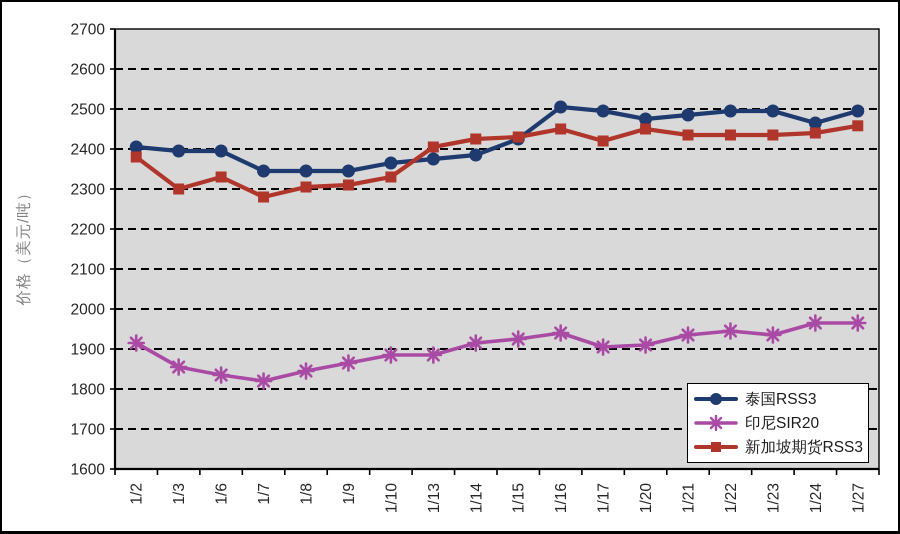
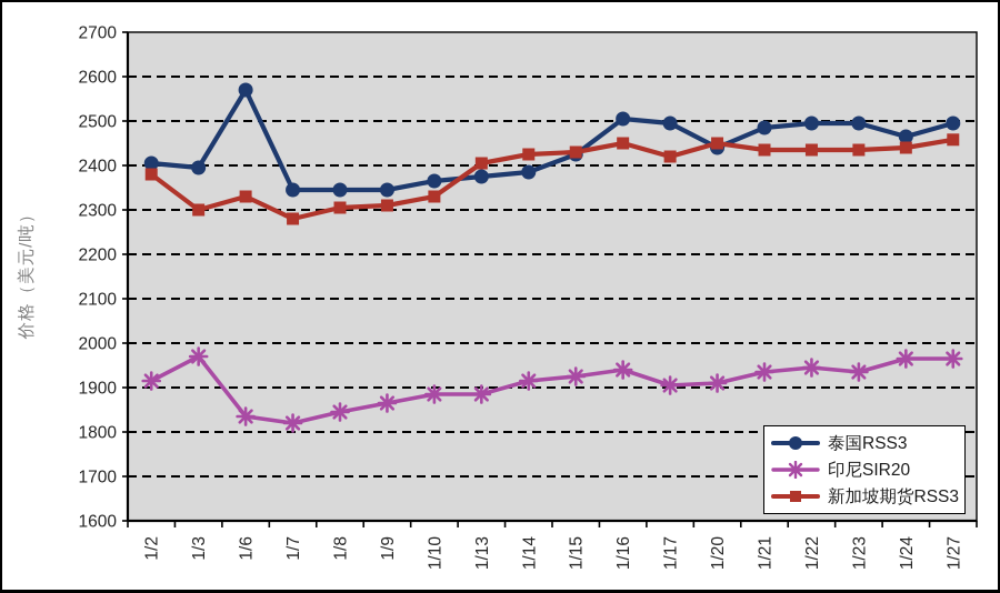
印尼SIR20/1/3: 1860 -> 1970
泰国RSS3/1/6: 2400 -> 2570
泰国RSS3/1/20: 2480 -> 2440
